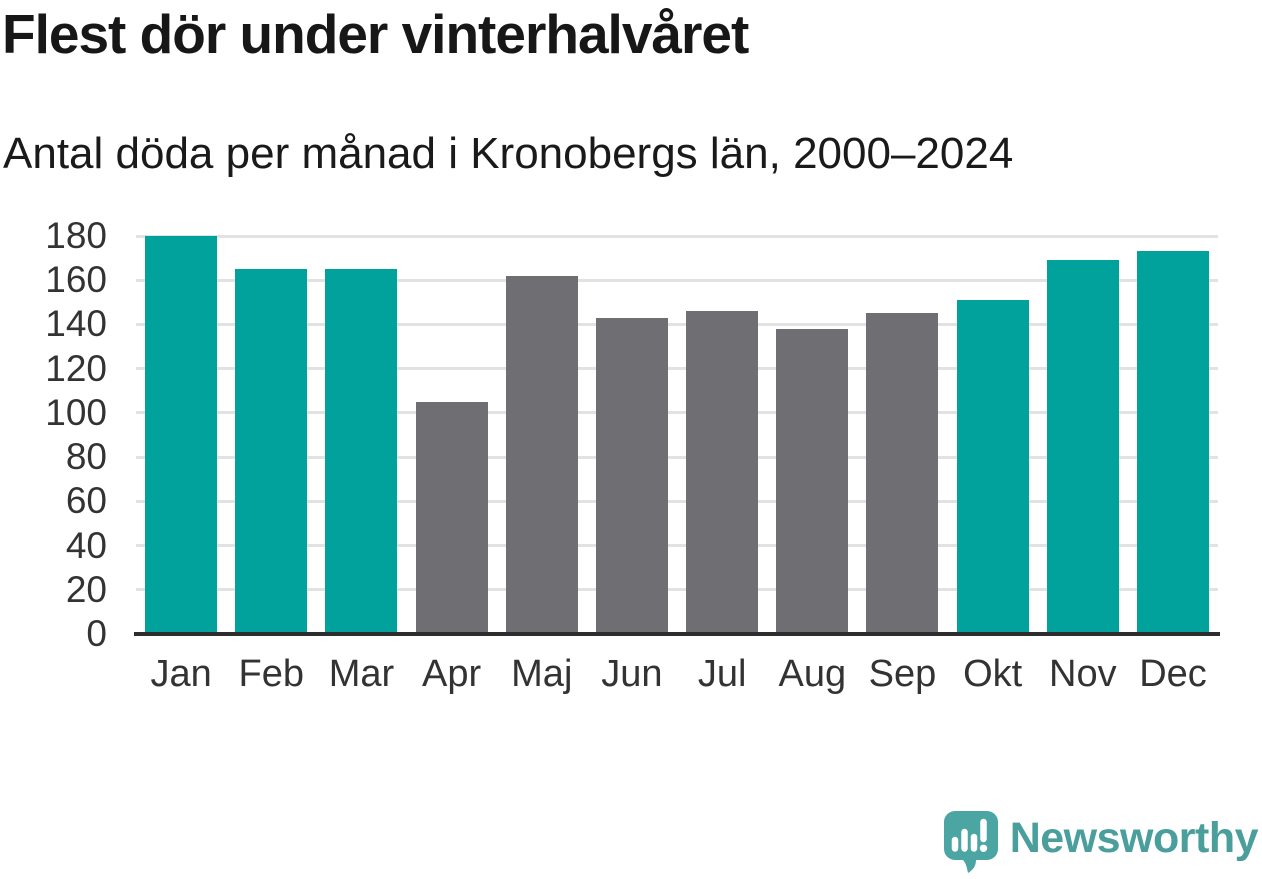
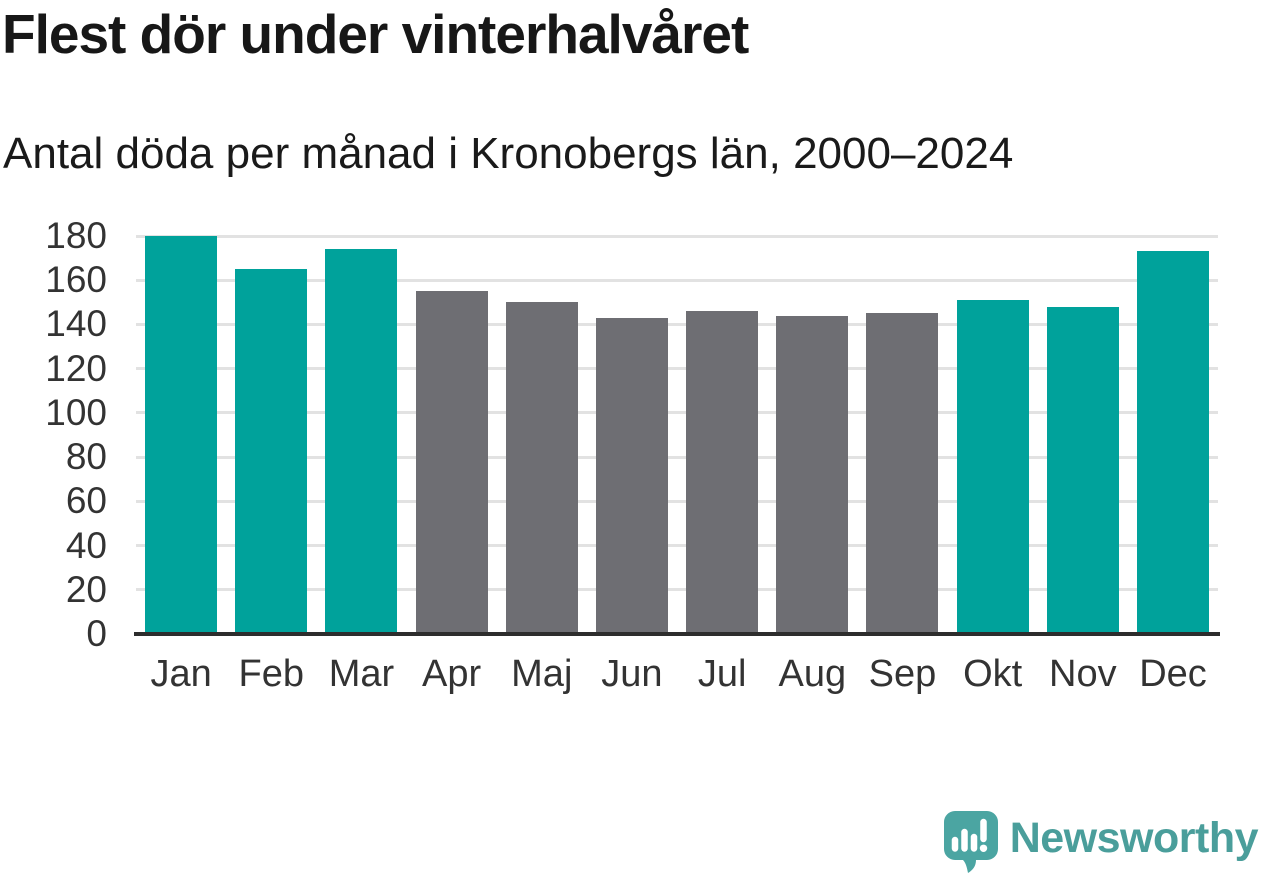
Mar: 165 -> 174
Apr: 105 -> 155
Maj: 162 -> 150
Aug: 138 -> 144
Nov: 169 -> 148
